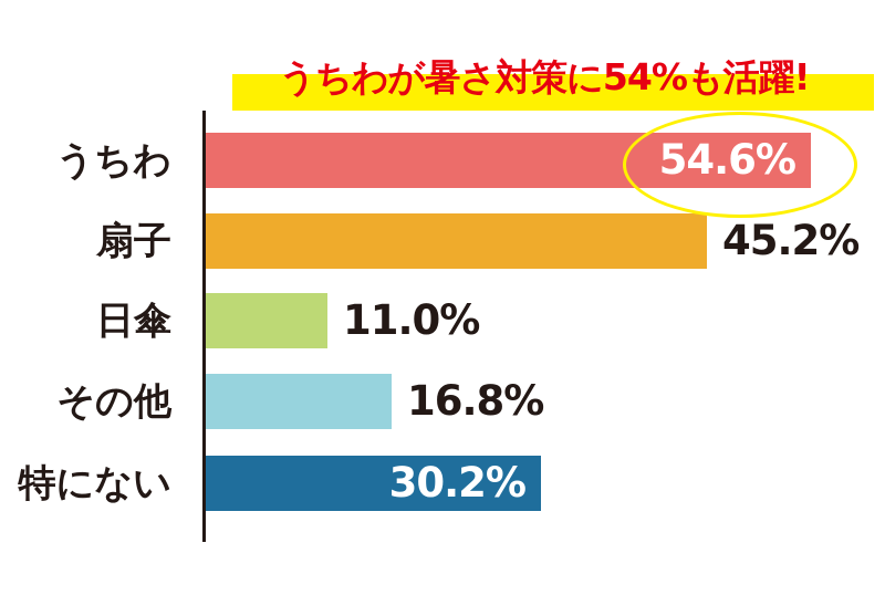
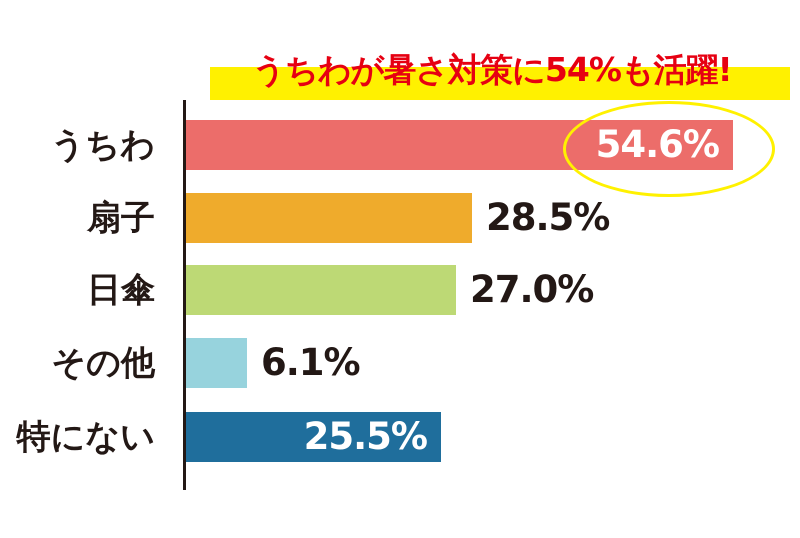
扇子: 45.2% -> 28.5%
日傘: 11.0% -> 27.0%
その他: 16.8% -> 6.1%
特にない: 30.2% -> 25.5%
